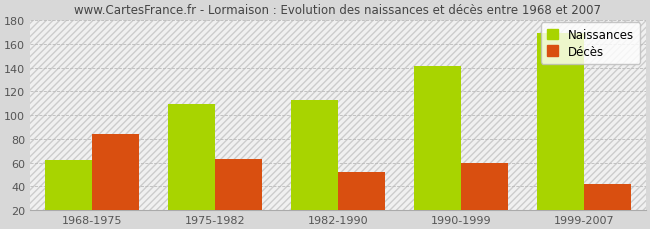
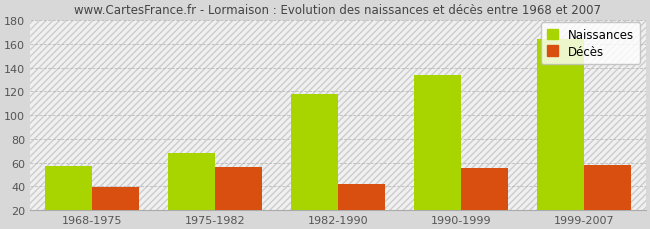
Naissances/1968-1975: 62 -> 57
Décès/1968-1975: 84 -> 39
Naissances/1975-1982: 109 -> 68
Décès/1975-1982: 63 -> 56
Naissances/1982-1990: 113 -> 118
Décès/1982-1990: 52 -> 42
Naissances/1990-1999: 141 -> 134
Décès/1990-1999: 60 -> 55
Naissances/1999-2007: 169 -> 164
Décès/1999-2007: 42 -> 58
